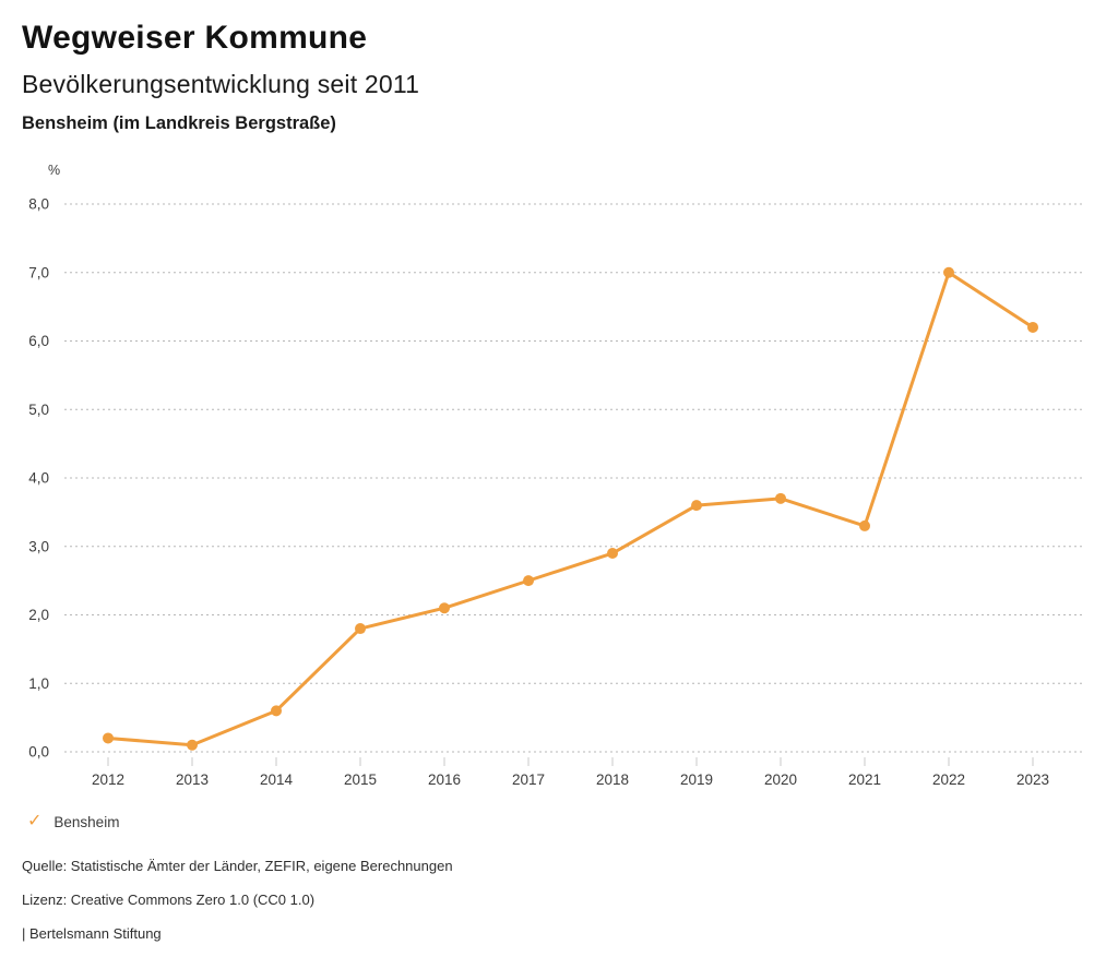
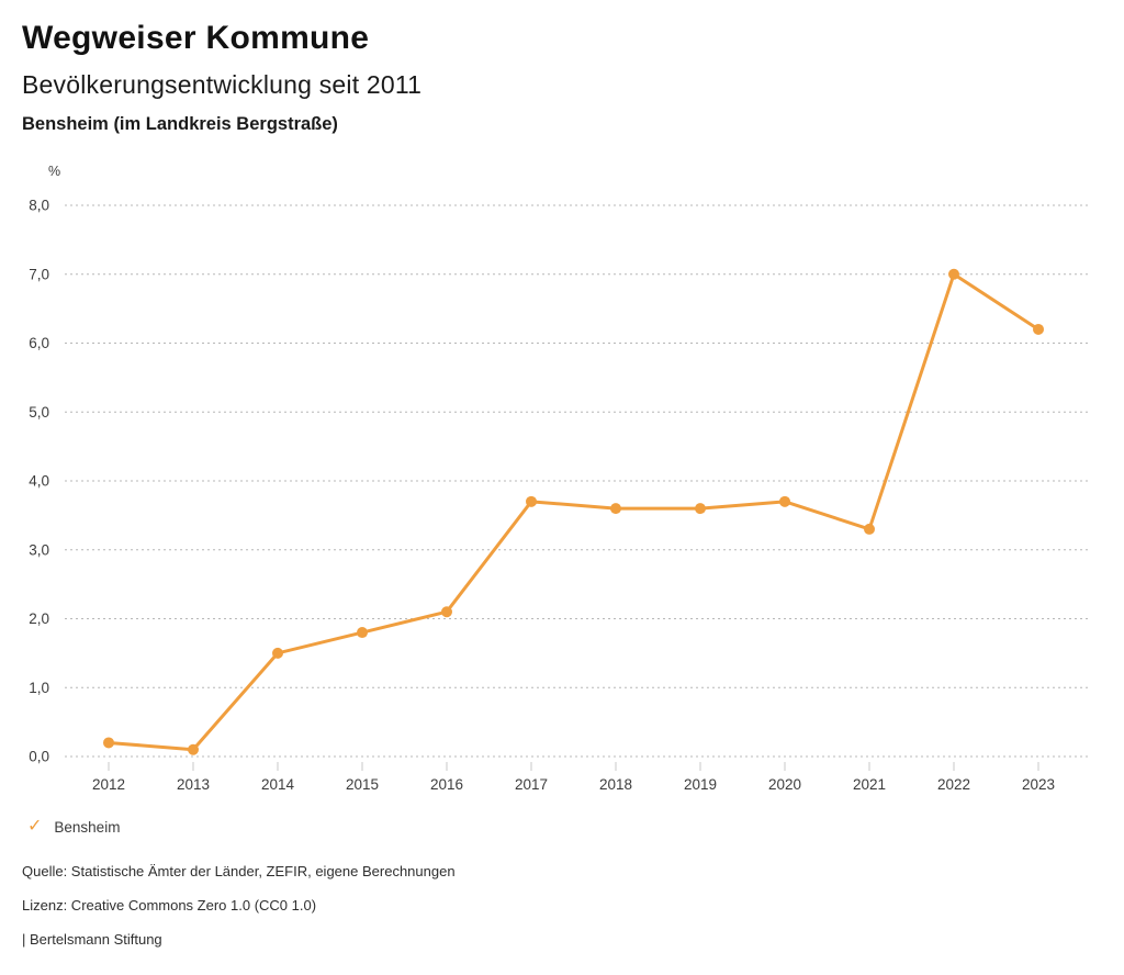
2014: 0,6 -> 1,5
2017: 2,5 -> 3,7
2018: 2,9 -> 3,6
